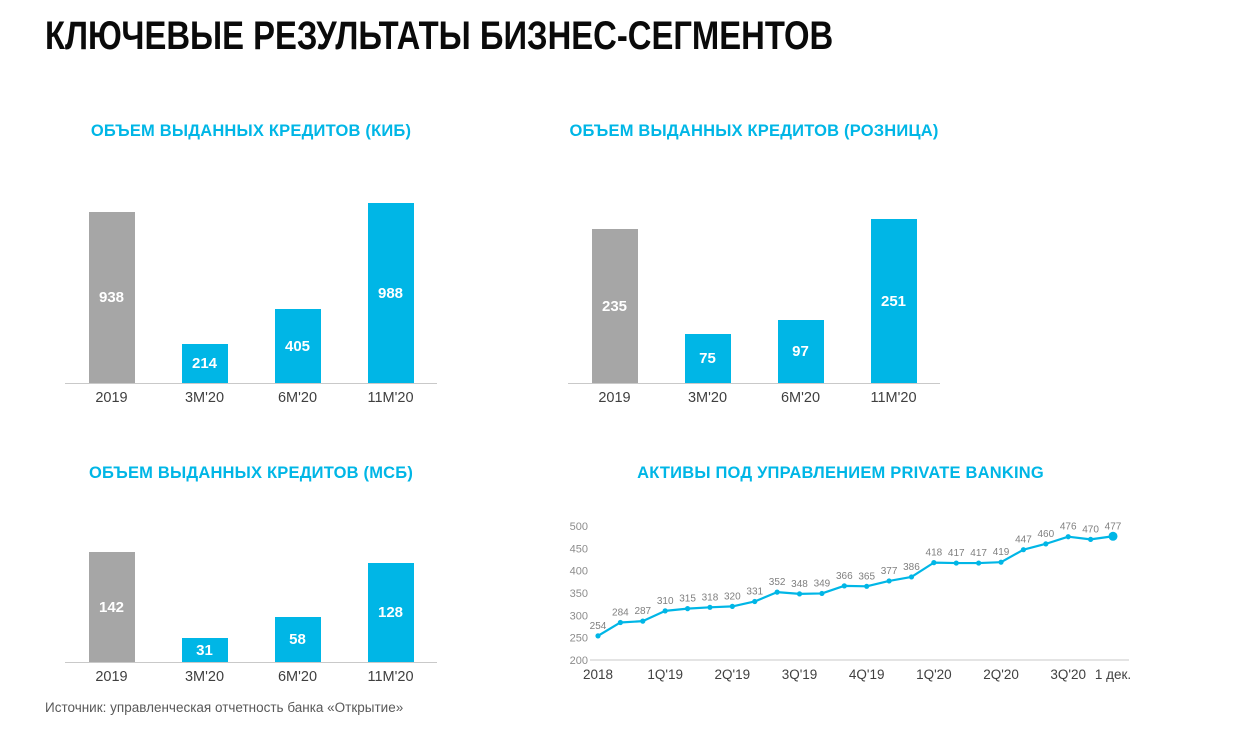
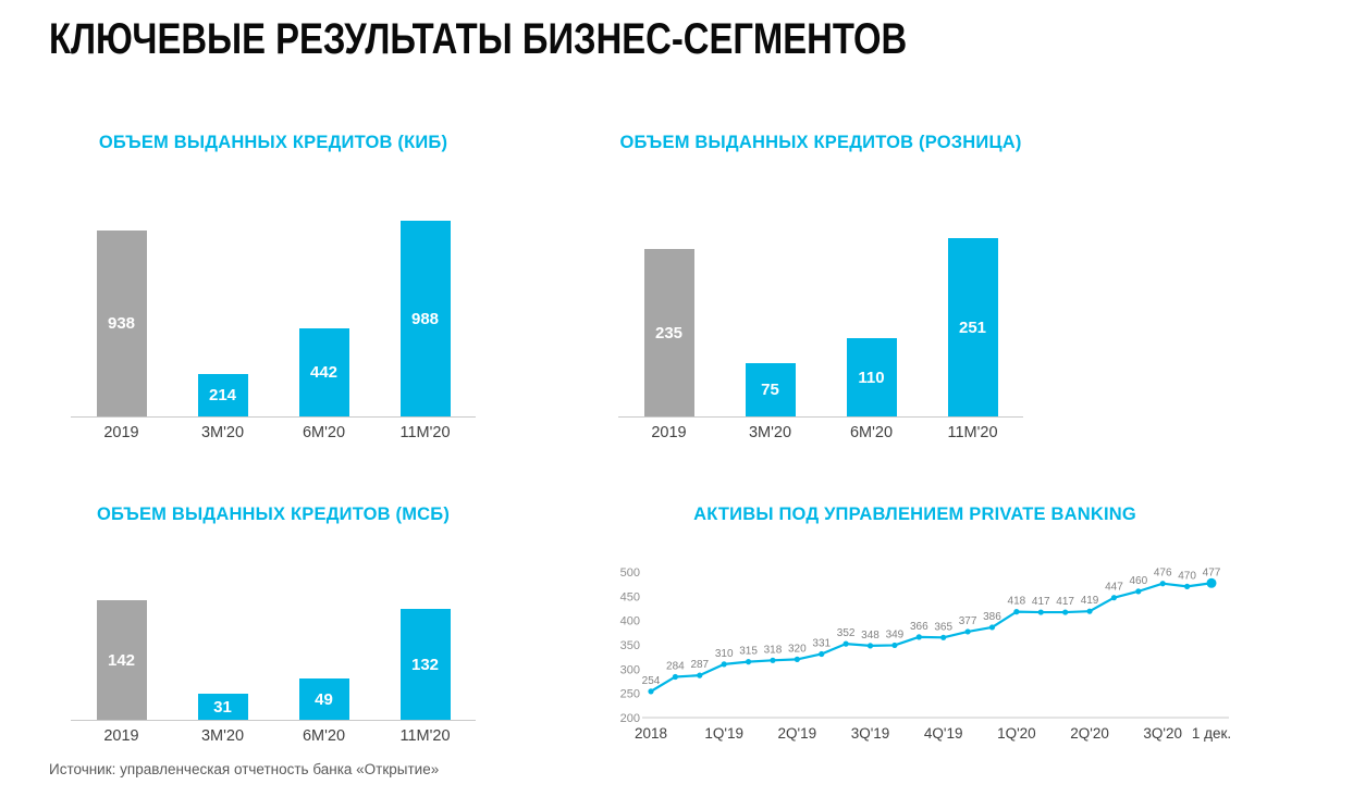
ОБЪЕМ ВЫДАННЫХ КРЕДИТОВ (КИБ)/6M'20: 405 -> 442
ОБЪЕМ ВЫДАННЫХ КРЕДИТОВ (РОЗНИЦА)/6M'20: 97 -> 110
ОБЪЕМ ВЫДАННЫХ КРЕДИТОВ (МСБ)/6M'20: 58 -> 49
ОБЪЕМ ВЫДАННЫХ КРЕДИТОВ (МСБ)/11M'20: 128 -> 132
